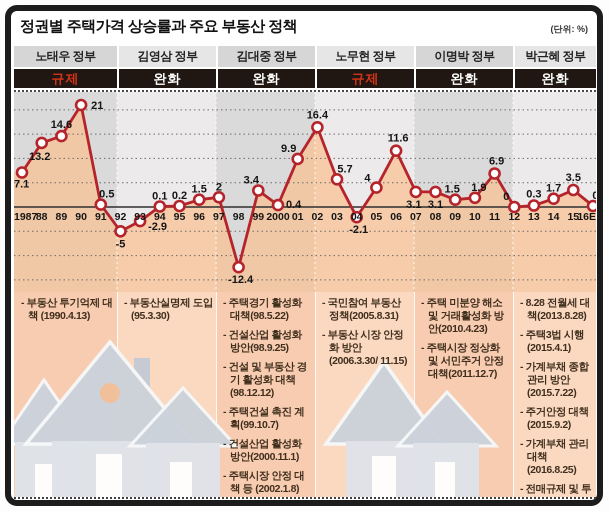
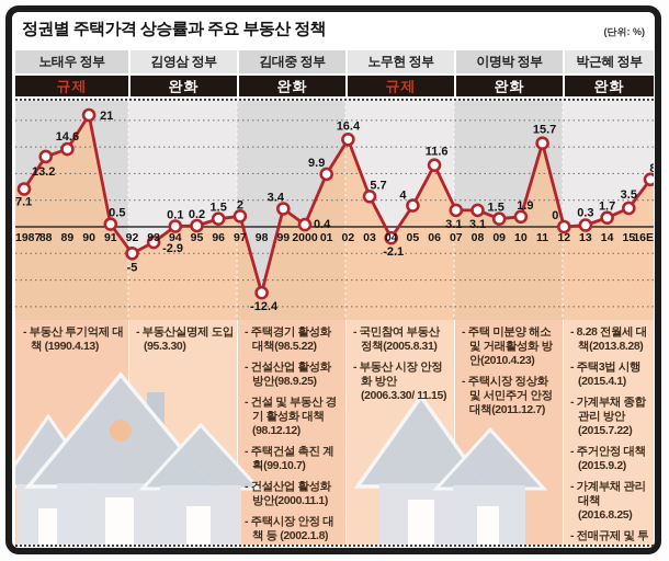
11: 6.9 -> 15.7
16E: 0.2 -> 8.9
